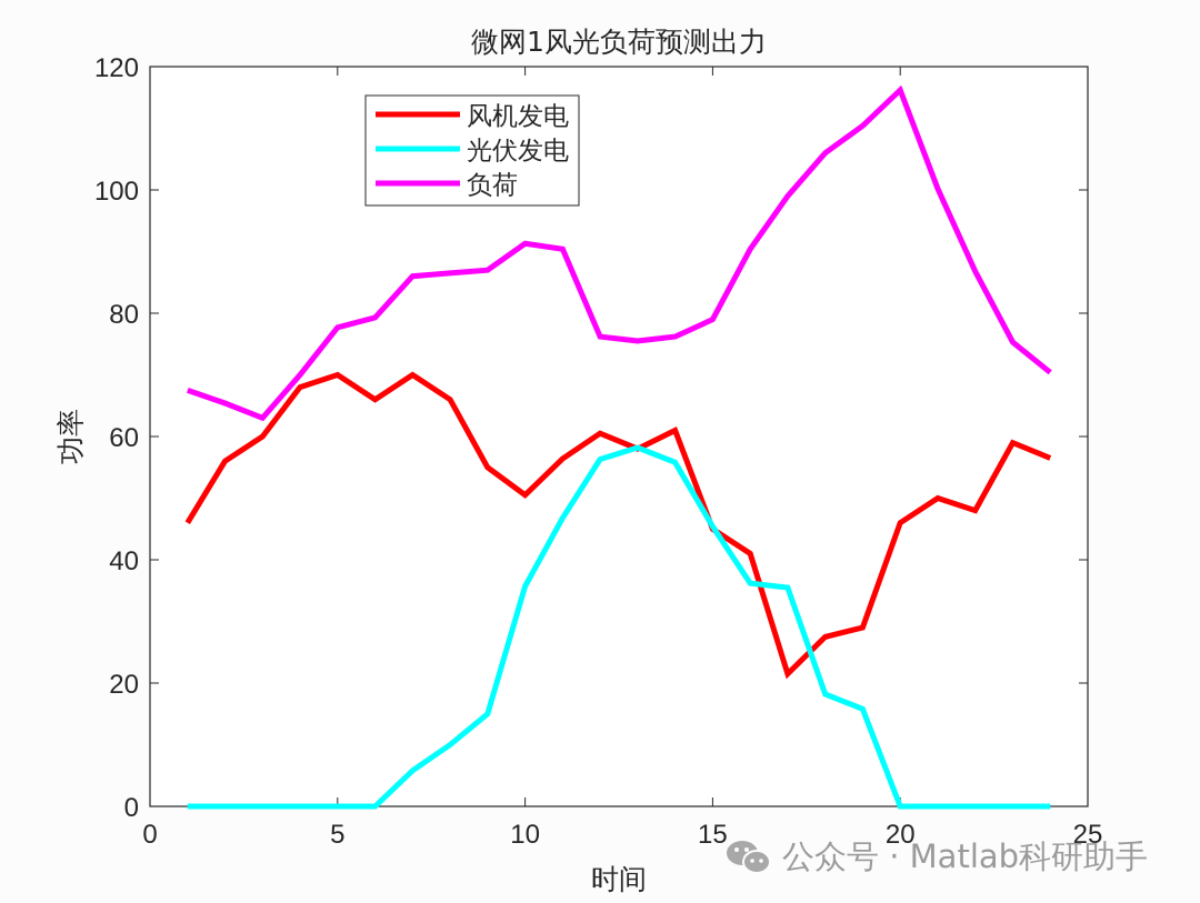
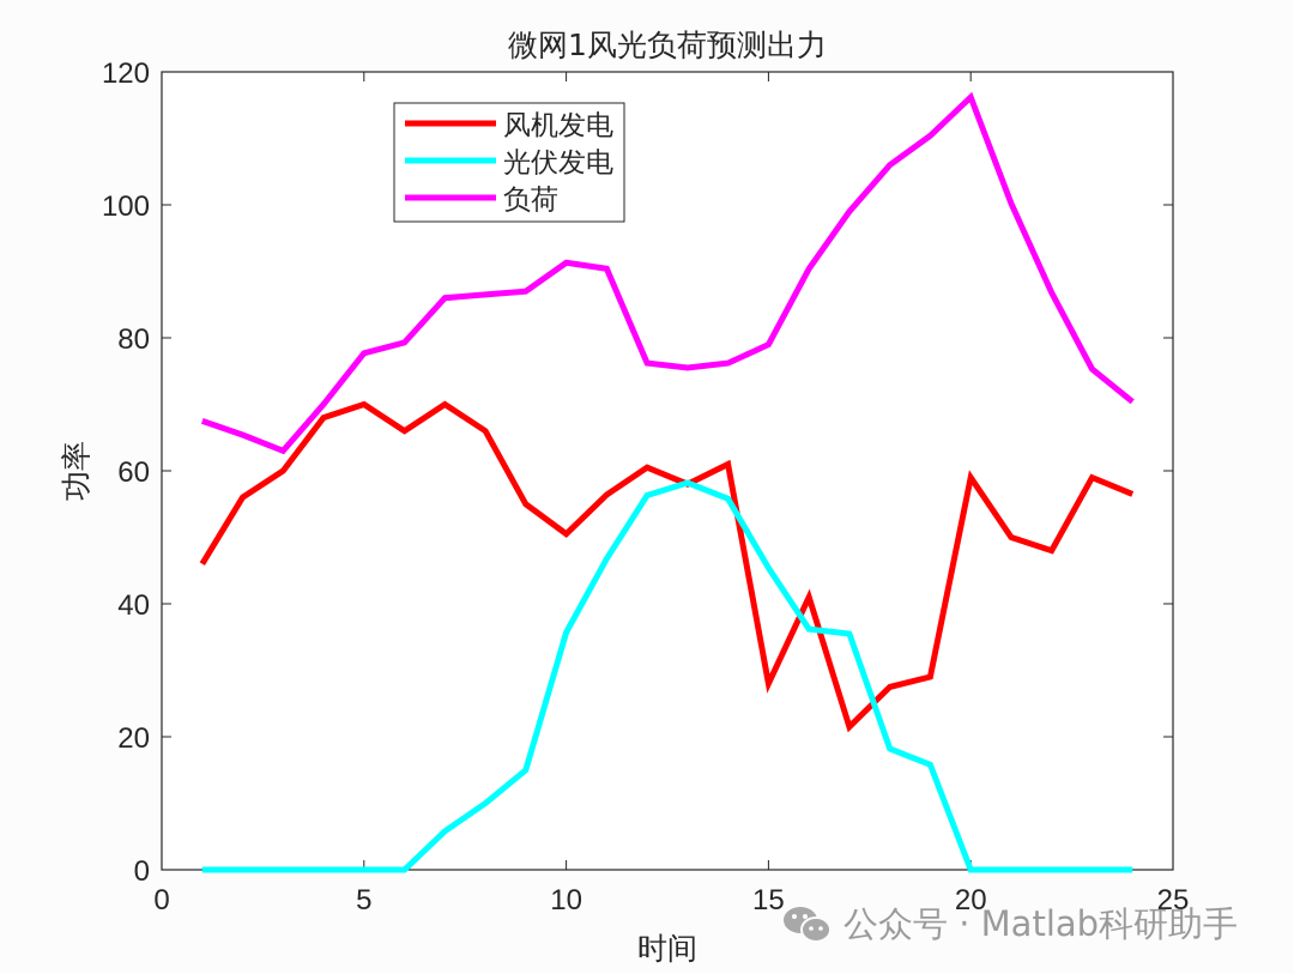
风机发电/15: 45 -> 28
风机发电/20: 46 -> 59
